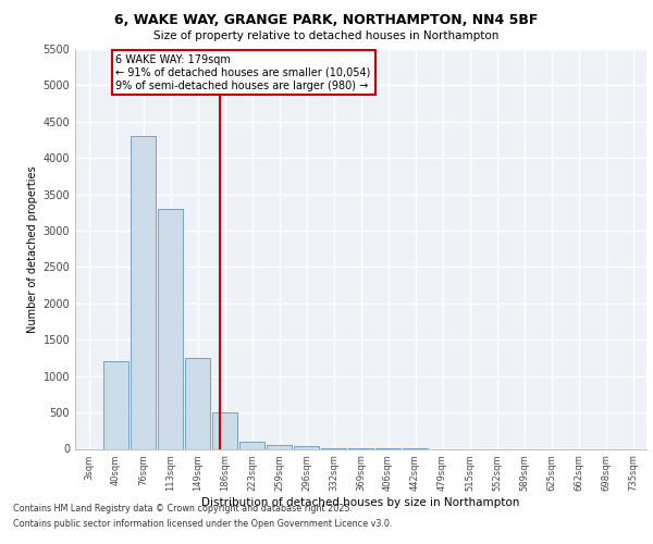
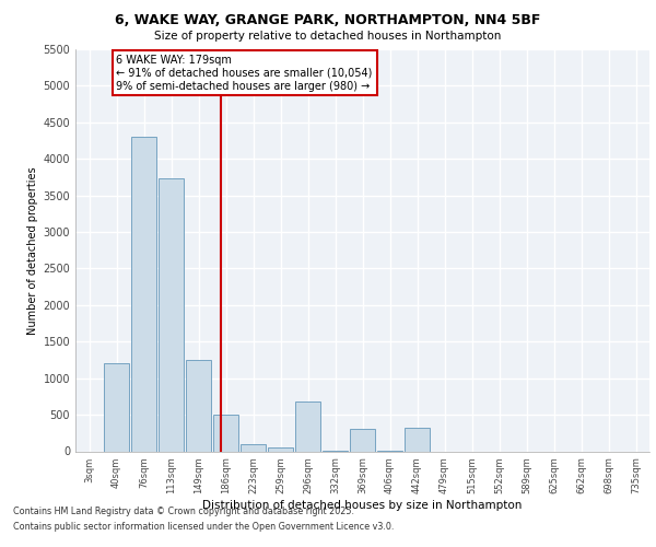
113sqm: 3300 -> 3740
296sqm: 30 -> 680
369sqm: 0 -> 300
442sqm: 0 -> 320
